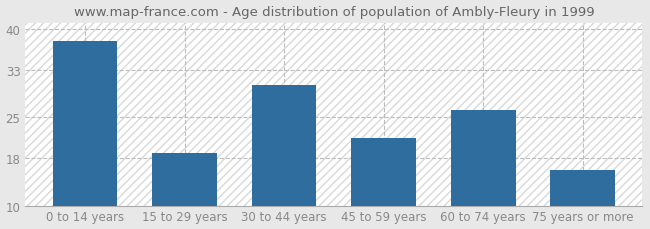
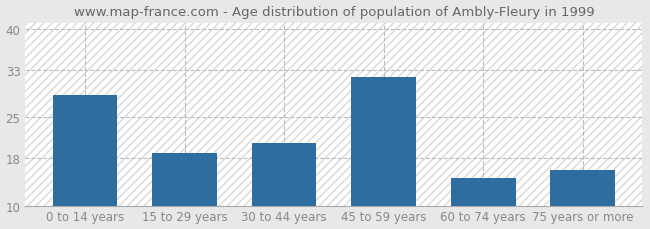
0 to 14 years: 38.0 -> 28.8
30 to 44 years: 30.5 -> 20.6
45 to 59 years: 21.5 -> 31.8
60 to 74 years: 26.2 -> 14.6
